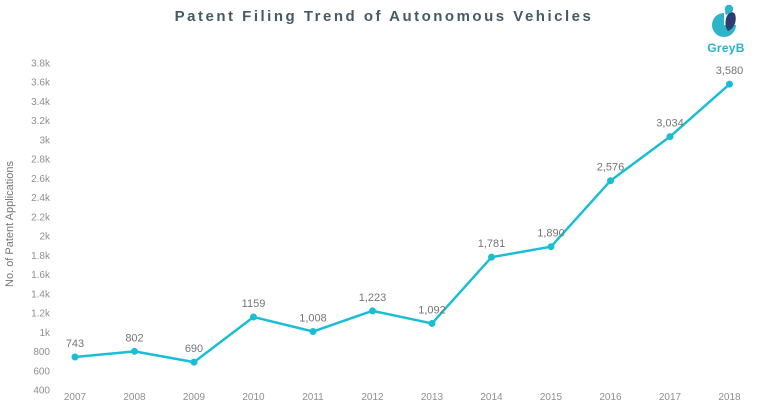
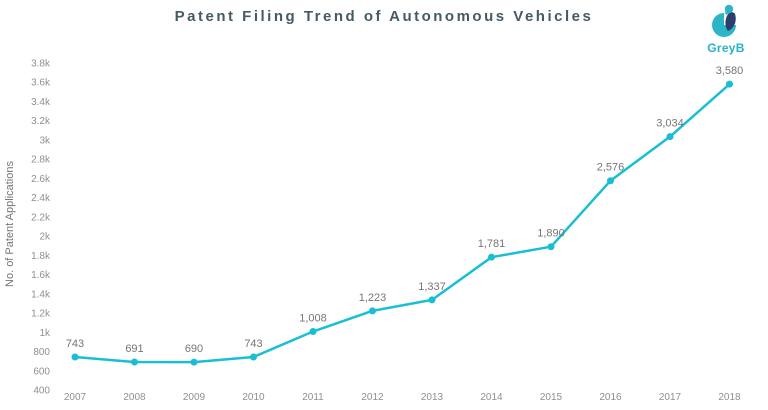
2008: 802 -> 691
2010: 1159 -> 743
2013: 1,092 -> 1,337
